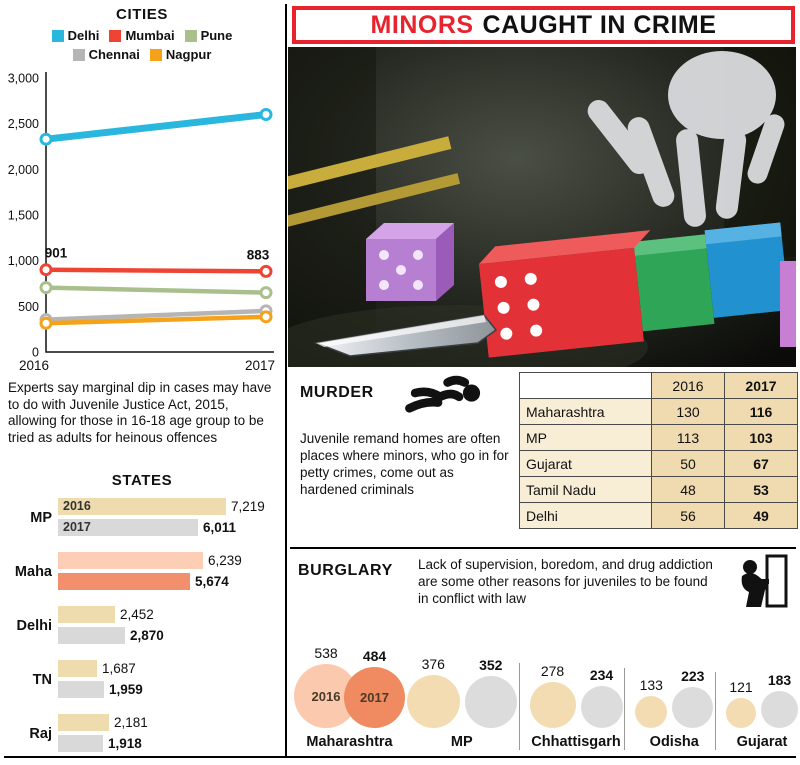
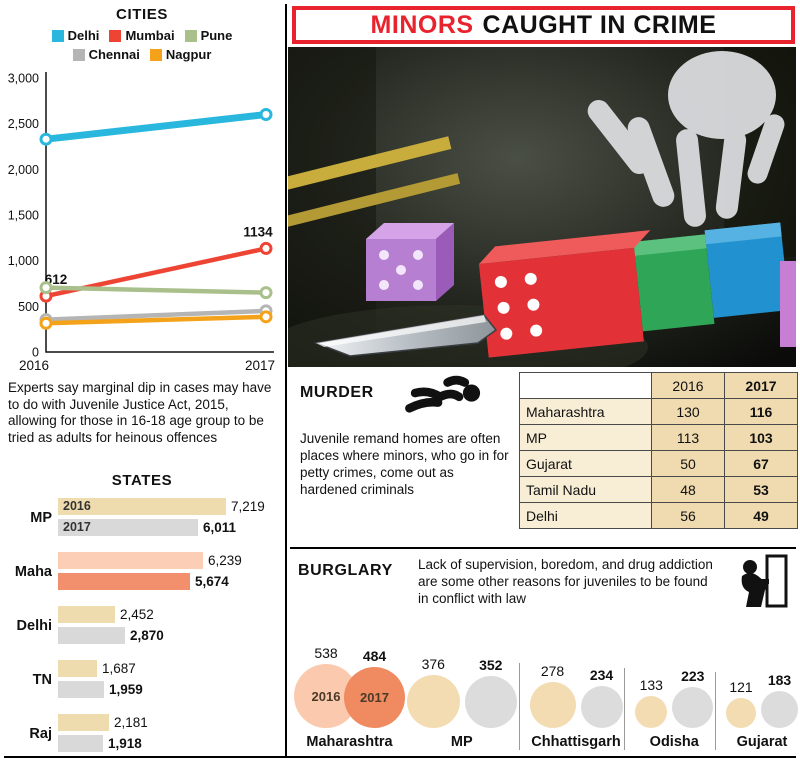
CITIES/Mumbai/2016: 901 -> 612
CITIES/Mumbai/2017: 883 -> 1134
